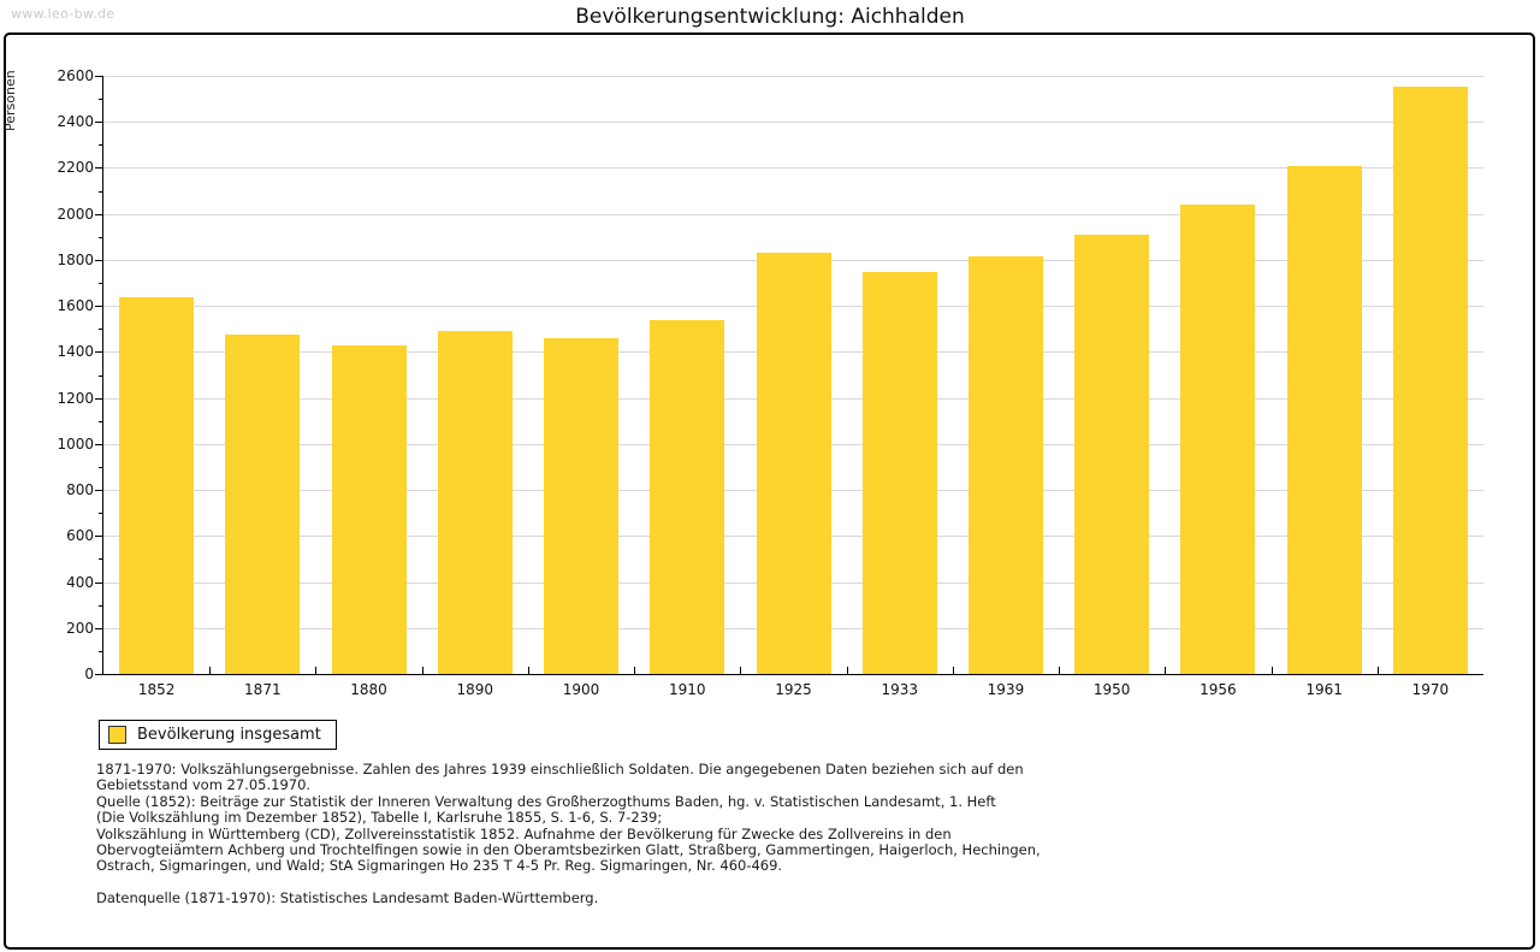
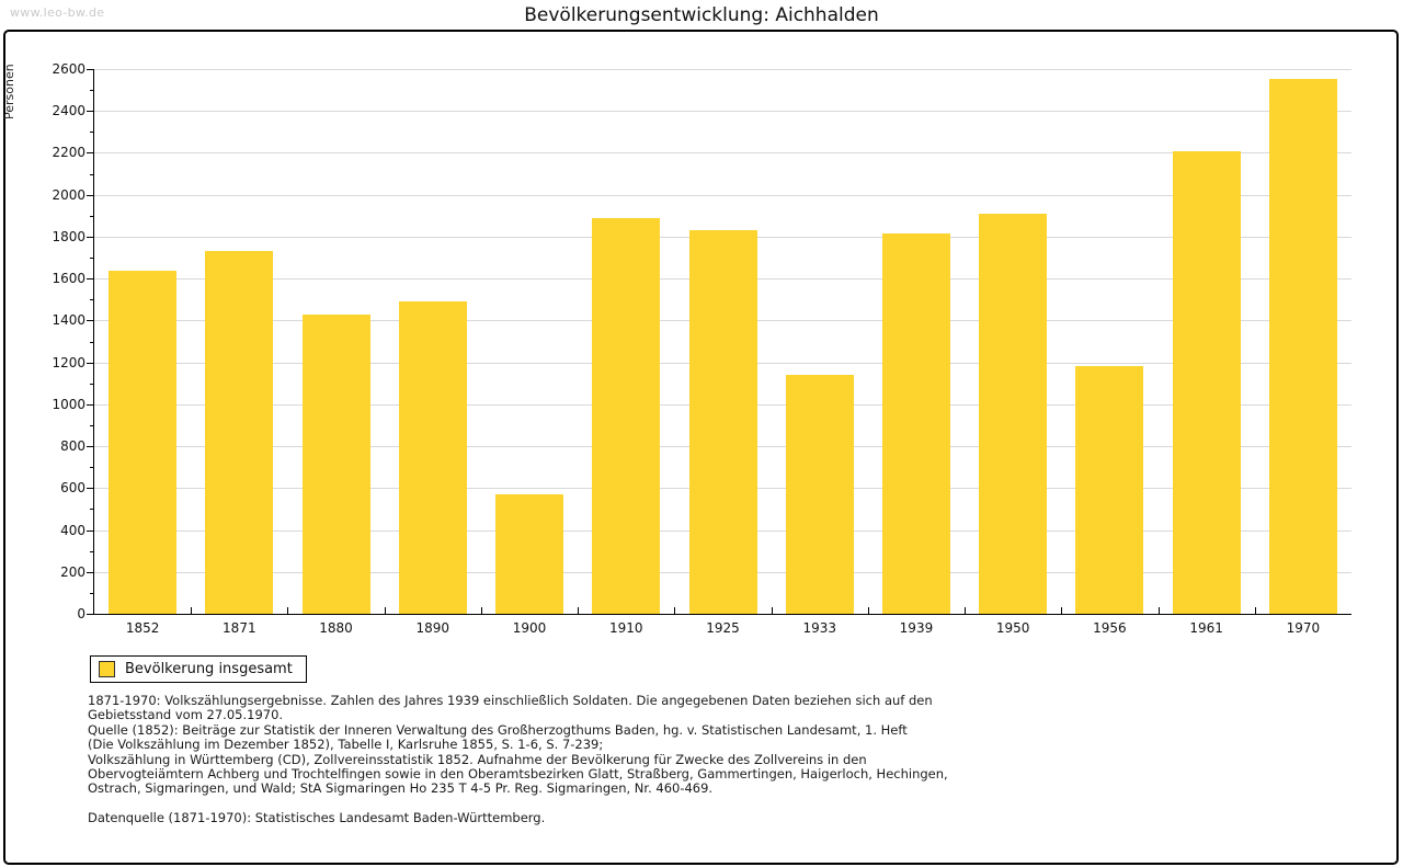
1871: 1480 -> 1730
1900: 1460 -> 570
1910: 1540 -> 1890
1933: 1740 -> 1140
1956: 2040 -> 1180
